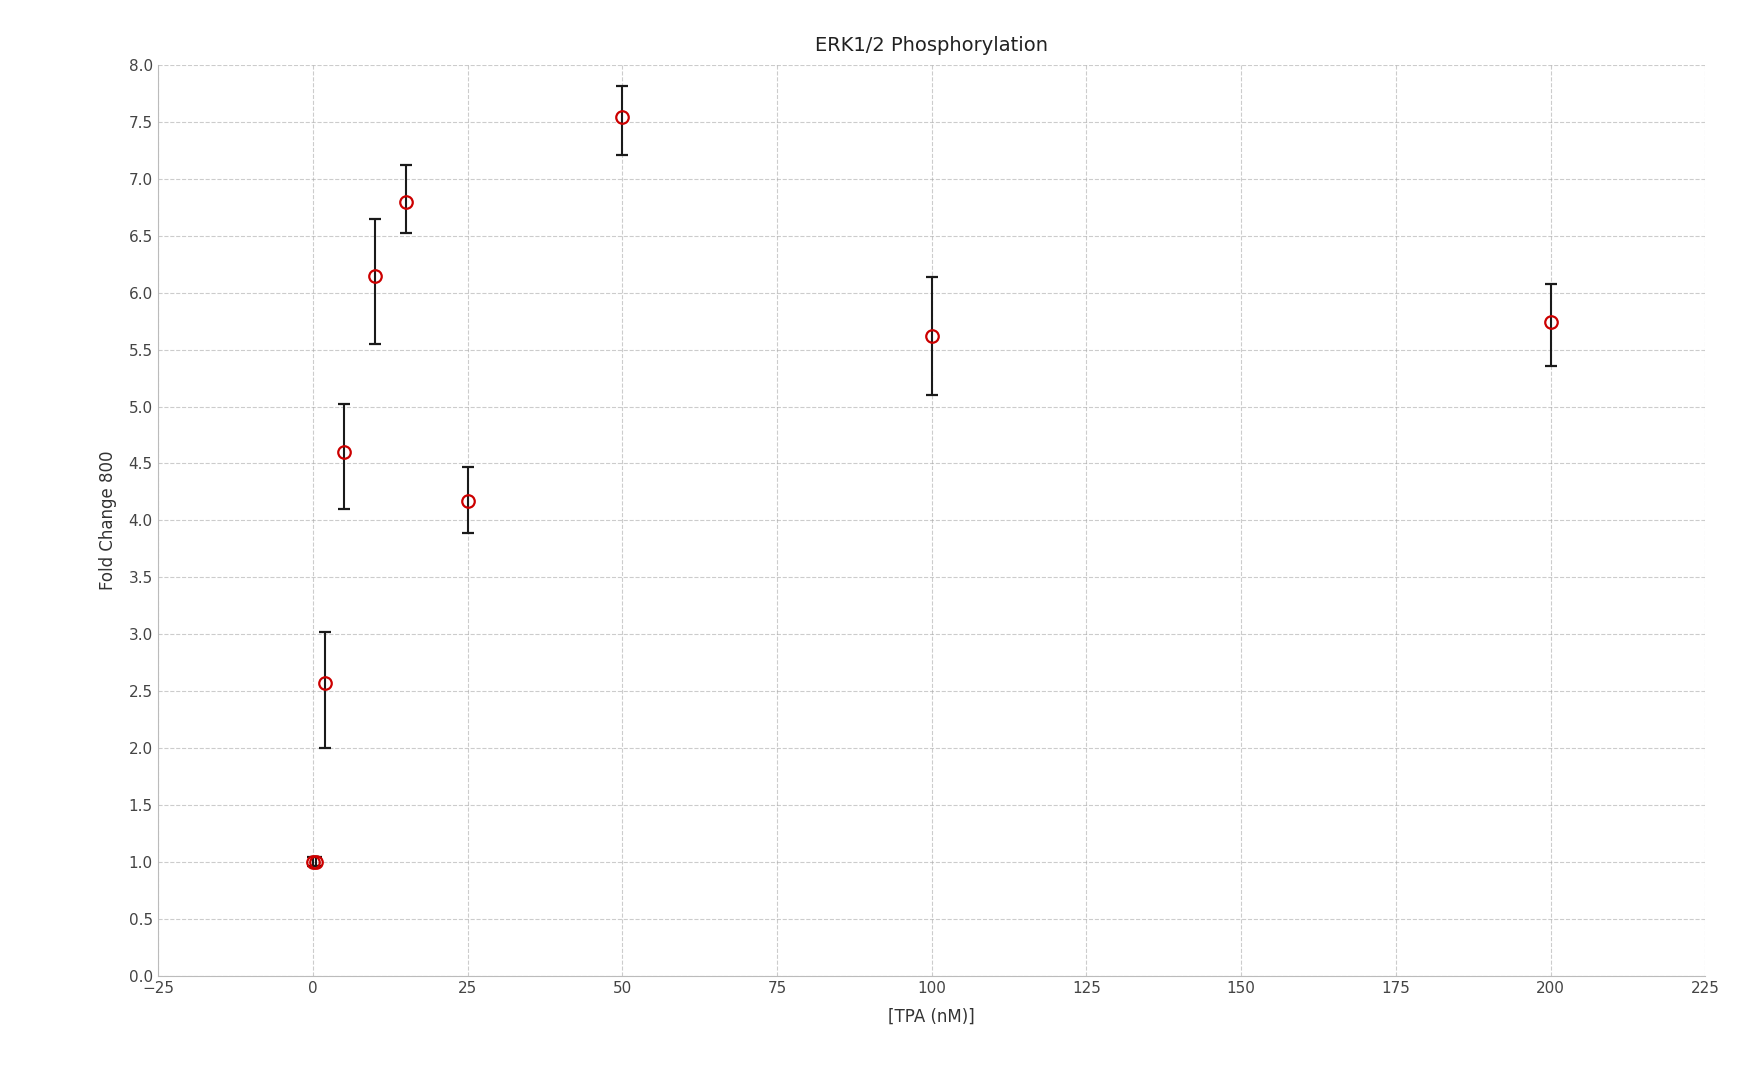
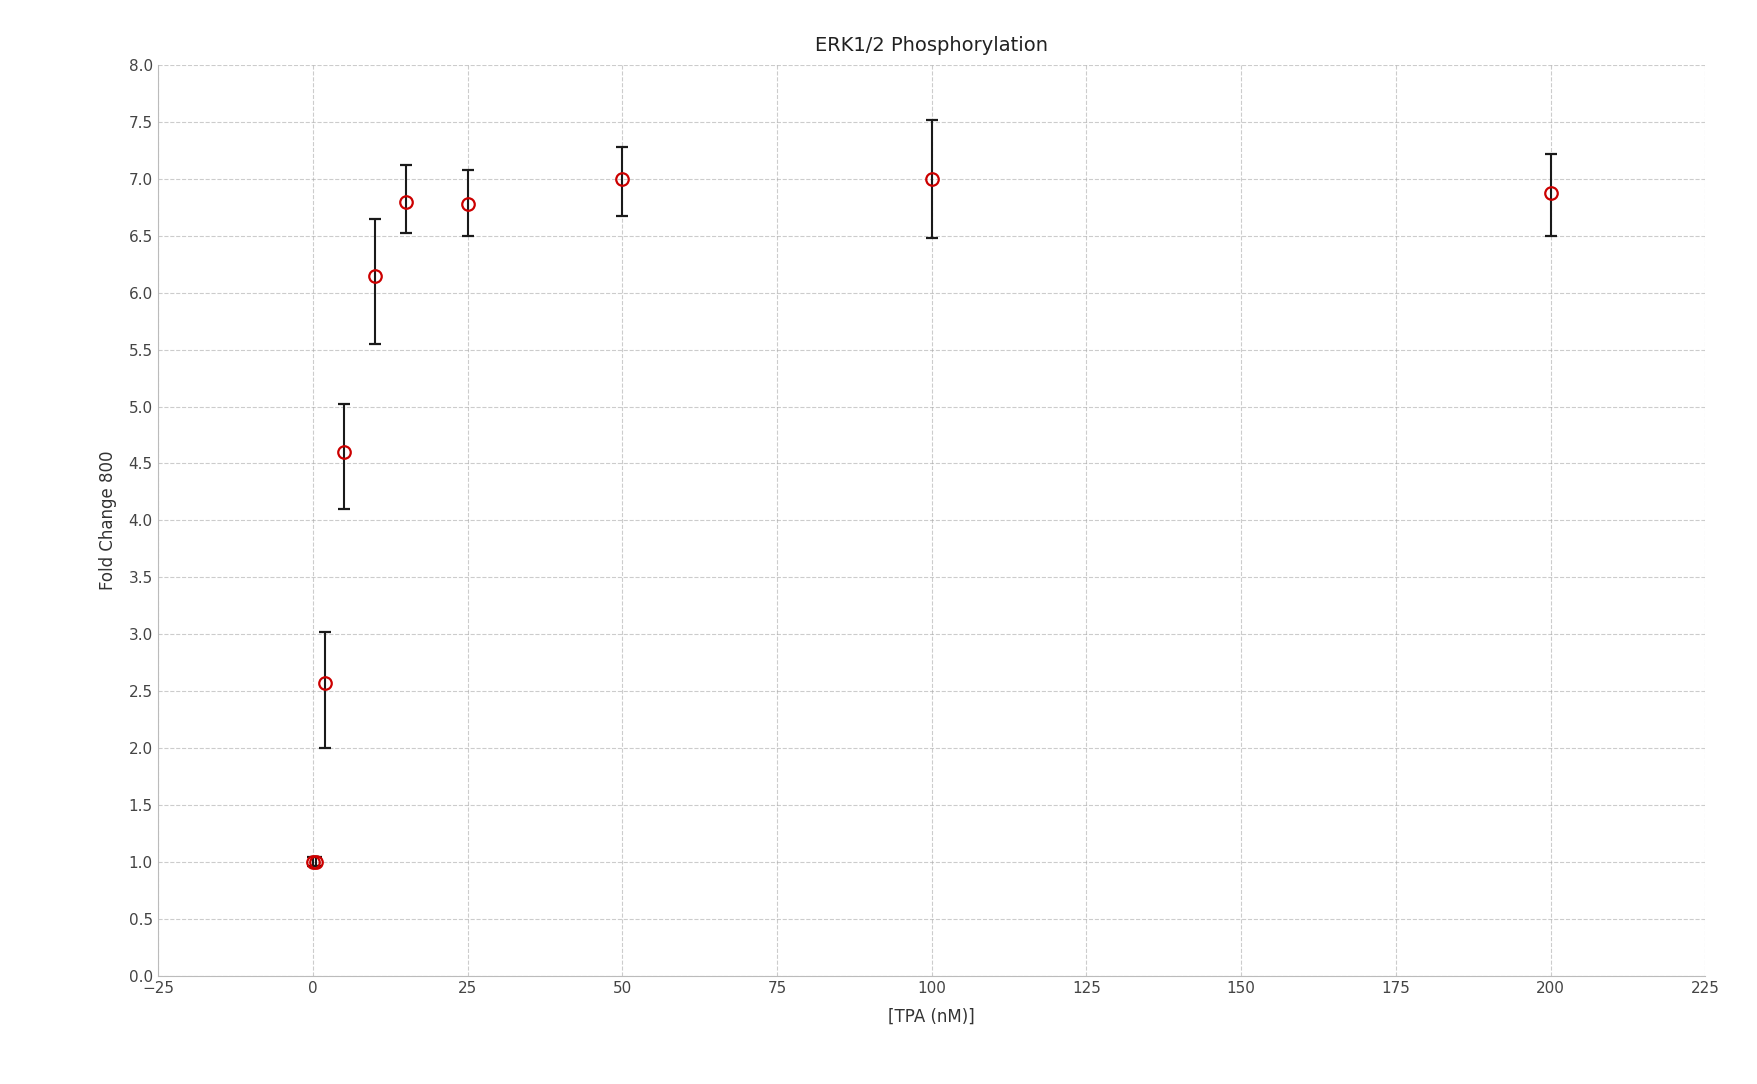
25: 4.17 -> 6.78
50: 7.54 -> 7.00
100: 5.62 -> 7.00
200: 5.74 -> 6.88
